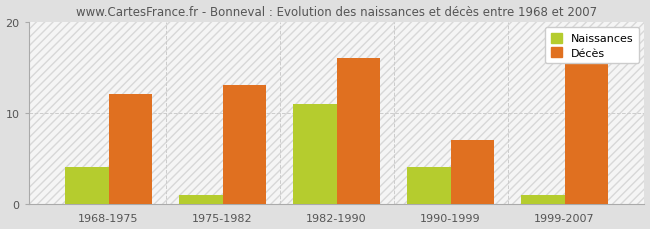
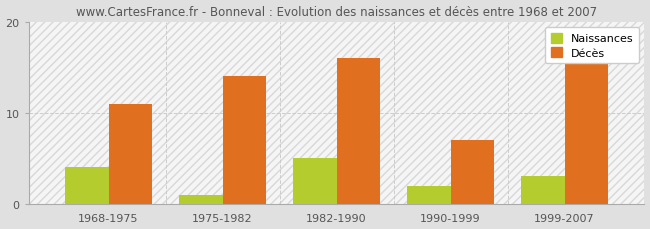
Décès/1968-1975: 12 -> 11
Décès/1975-1982: 13 -> 14
Naissances/1982-1990: 11 -> 5
Naissances/1990-1999: 4 -> 2
Naissances/1999-2007: 1 -> 3
